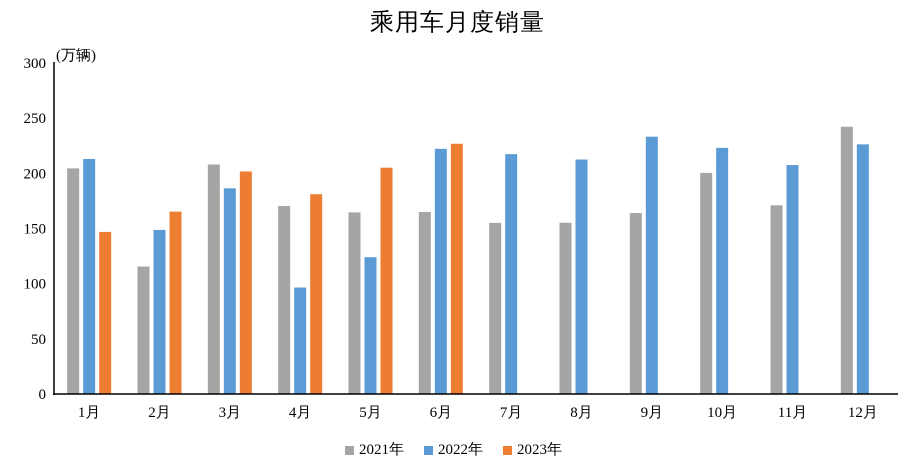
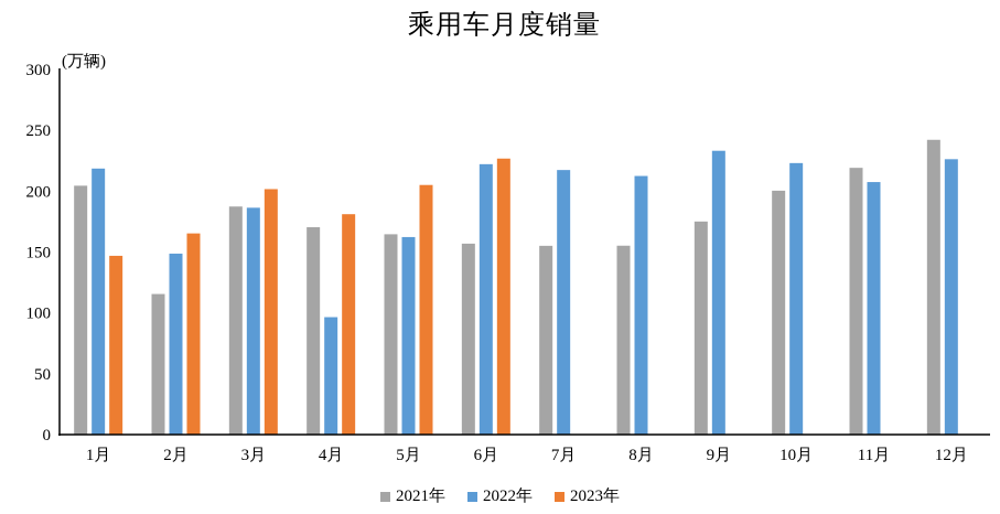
2022年/1月: 213 -> 219
2021年/3月: 208 -> 187
2022年/5月: 124 -> 162
2021年/6月: 165 -> 157
2021年/9月: 164 -> 175
2021年/11月: 171 -> 219
